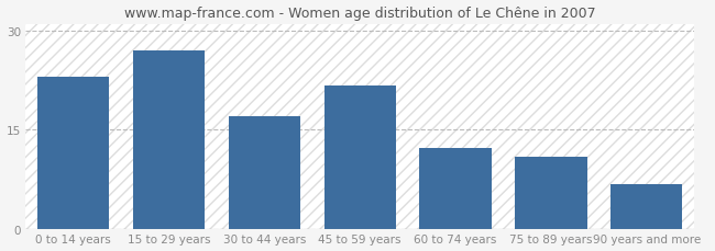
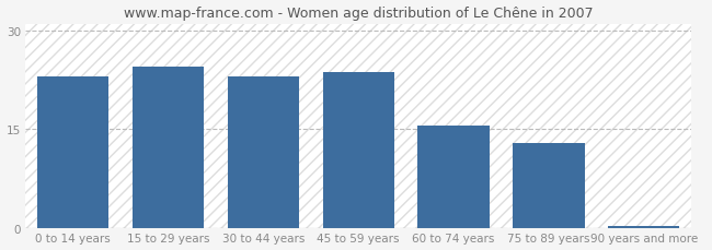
15 to 29 years: 27.0 -> 24.5
30 to 44 years: 17.0 -> 23.0
45 to 59 years: 21.6 -> 23.7
60 to 74 years: 12.2 -> 15.5
75 to 89 years: 11.0 -> 13.0
90 years and more: 6.8 -> 0.3
